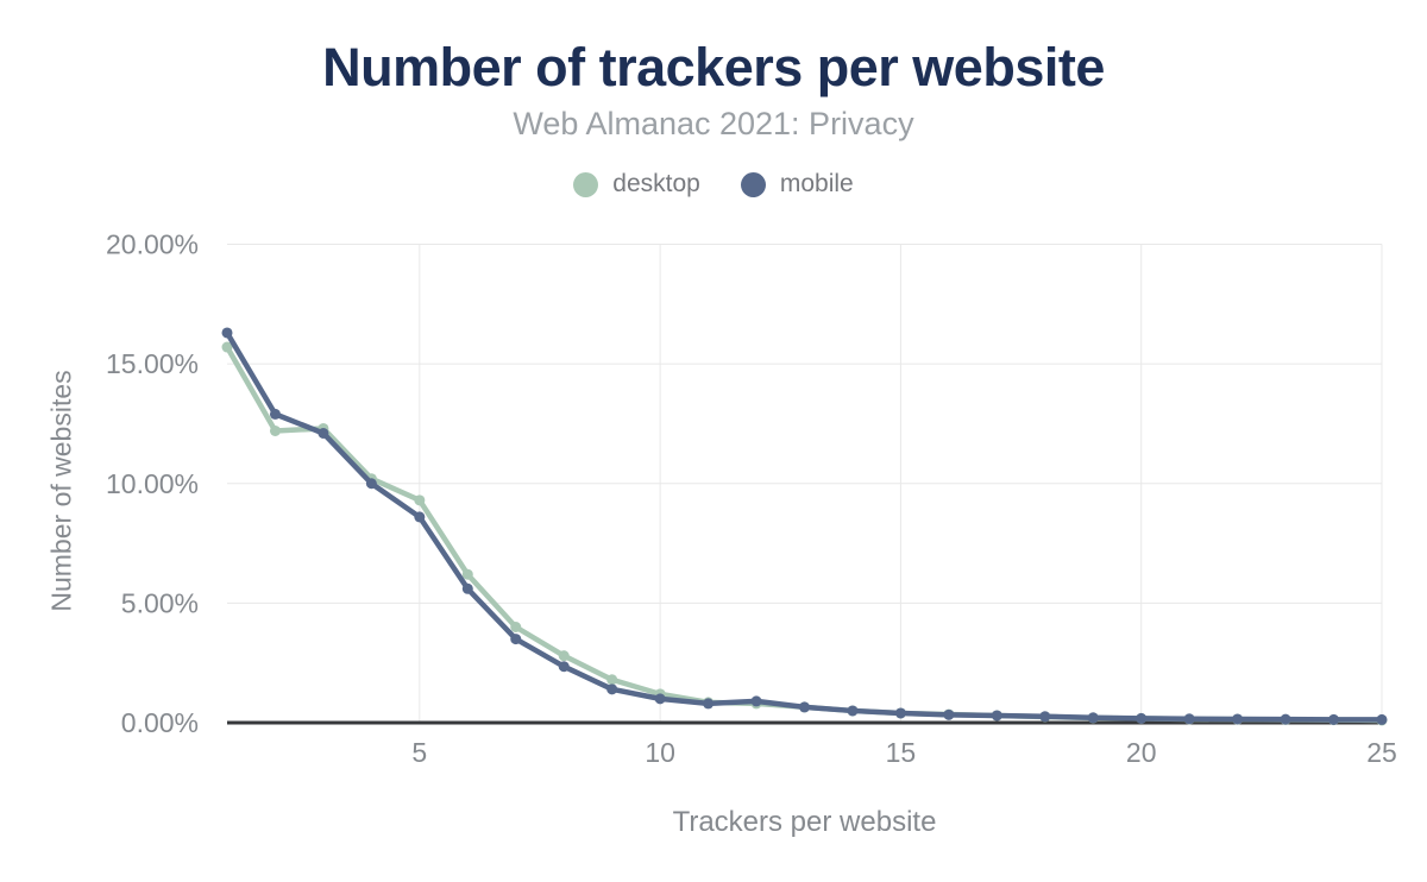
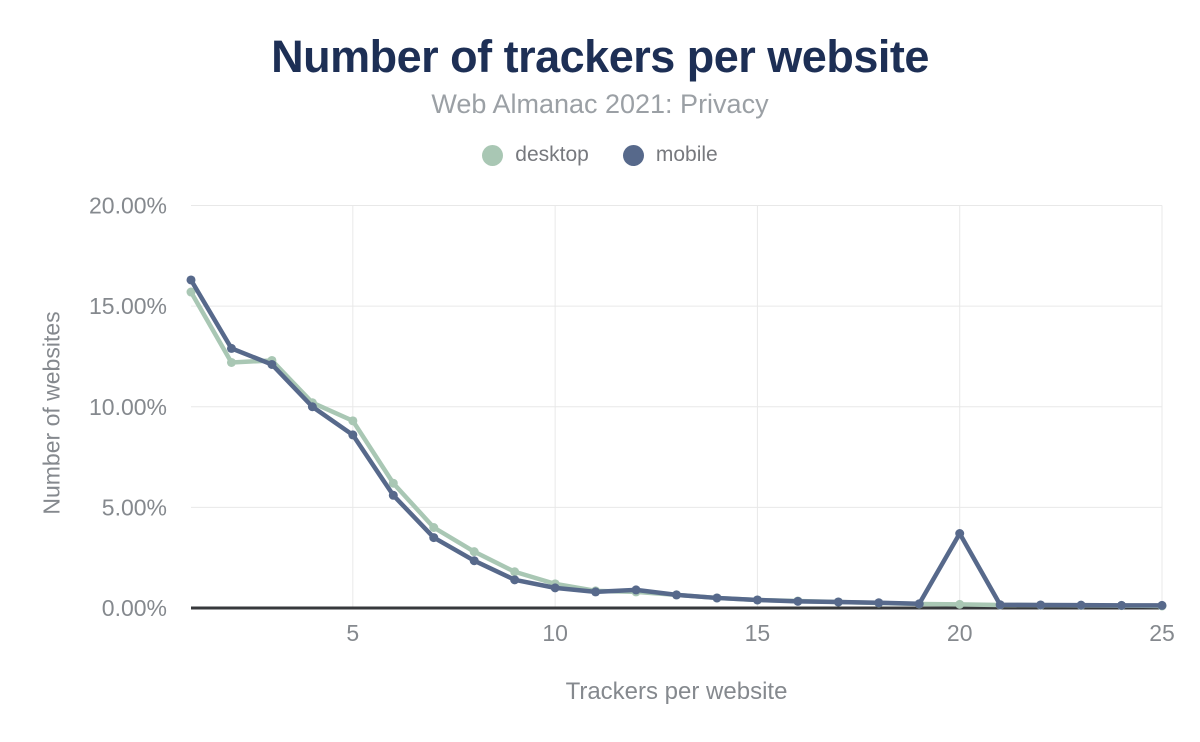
mobile/20: 0.2% -> 3.7%
